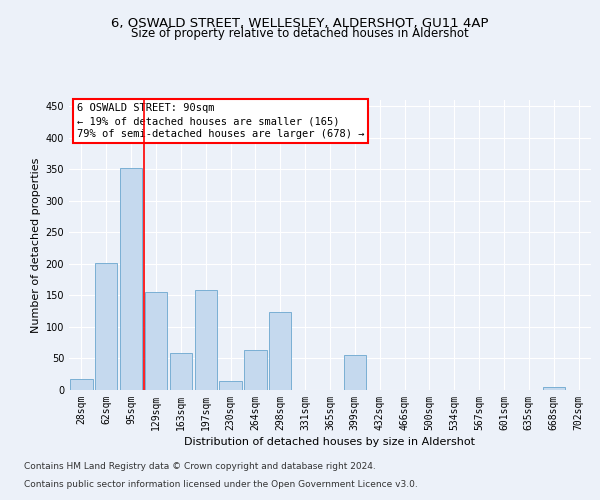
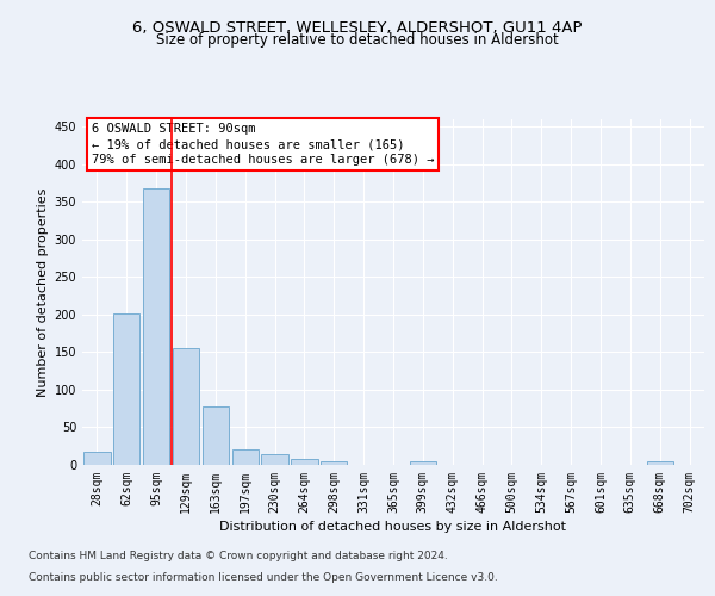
95sqm: 352 -> 368
163sqm: 58 -> 78
197sqm: 158 -> 21
264sqm: 64 -> 8
298sqm: 124 -> 5
399sqm: 56 -> 5
